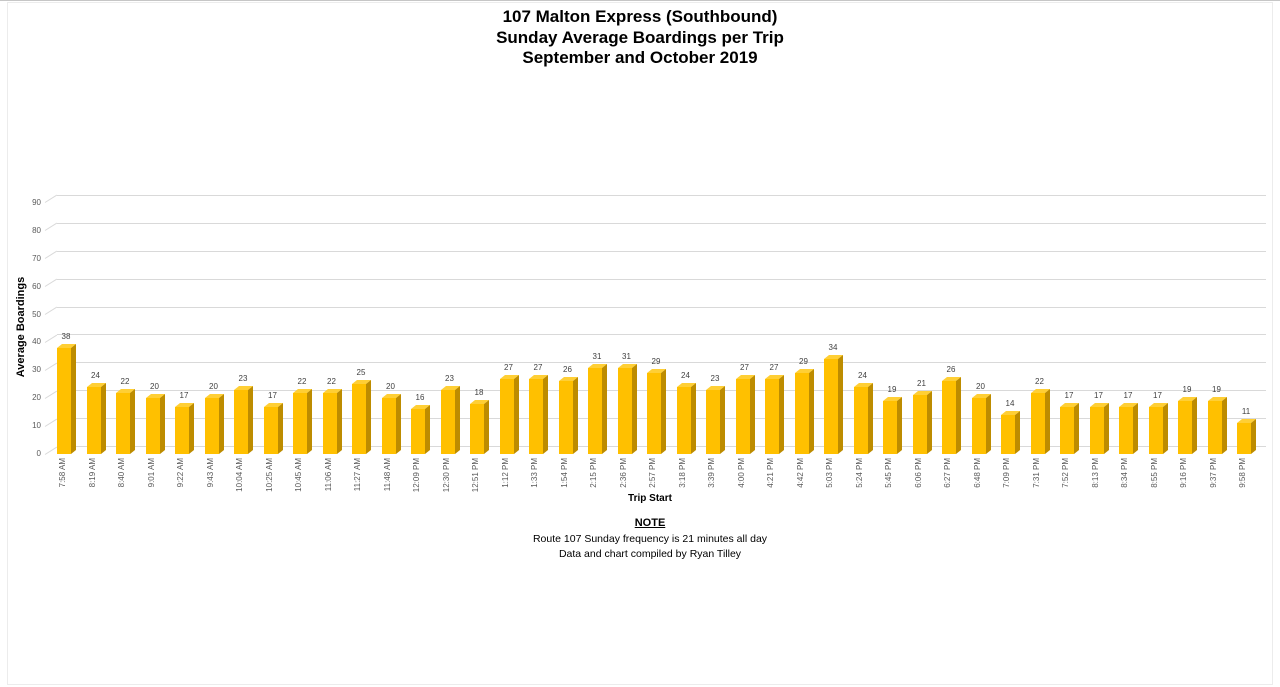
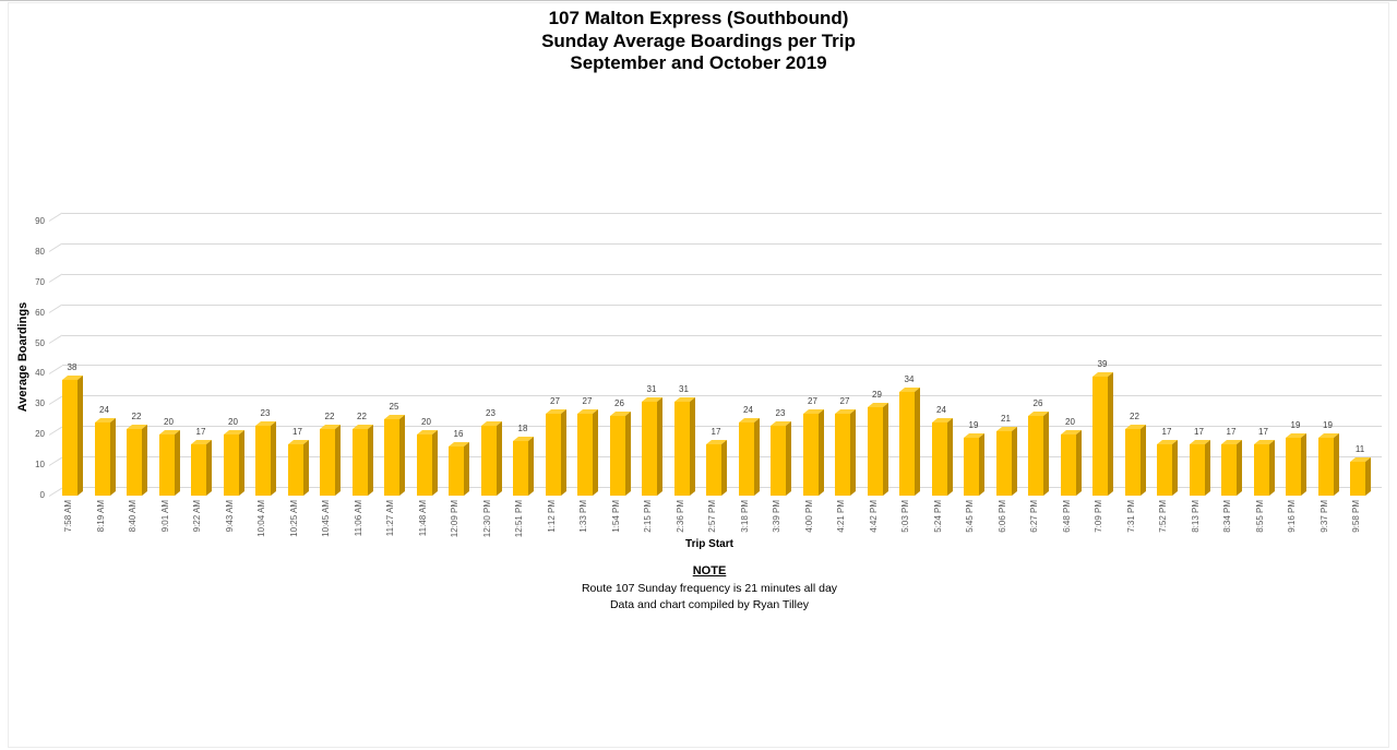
2:57 PM: 29 -> 17
7:09 PM: 14 -> 39
